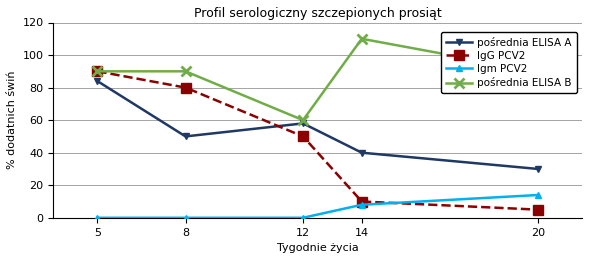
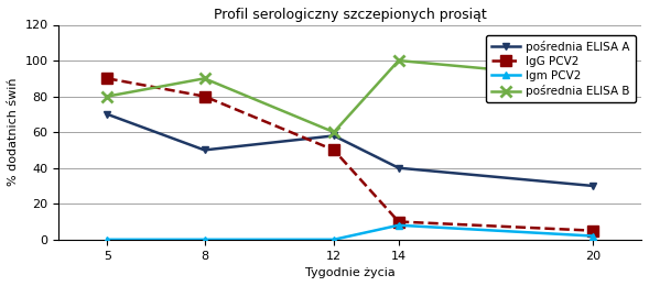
pośrednia ELISA A/5: 84 -> 70
pośrednia ELISA B/5: 90 -> 80
pośrednia ELISA B/14: 110 -> 100
Igm PCV2/20: 14 -> 2
